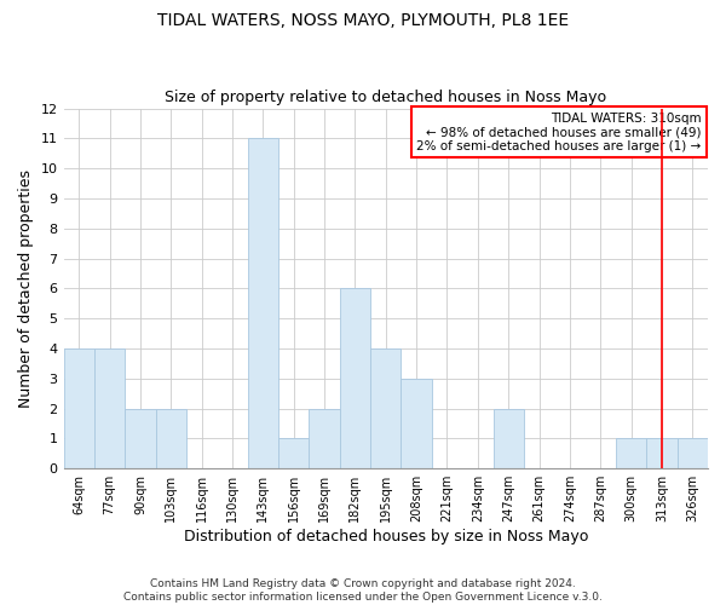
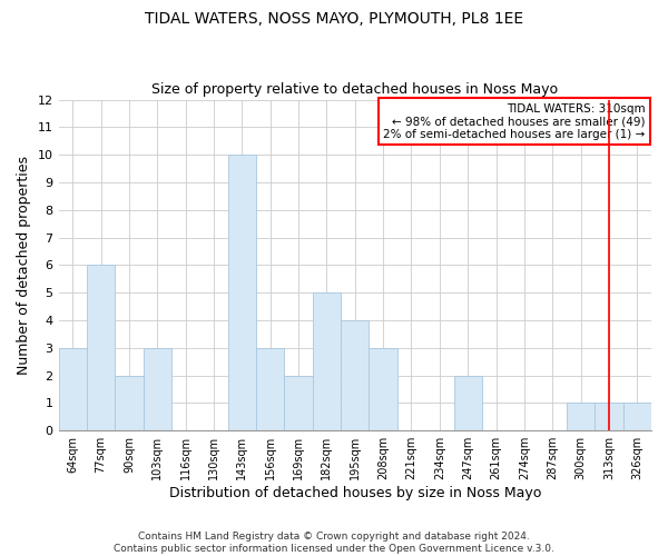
64sqm: 4 -> 3
77sqm: 4 -> 6
103sqm: 2 -> 3
143sqm: 11 -> 10
156sqm: 1 -> 3
182sqm: 6 -> 5
